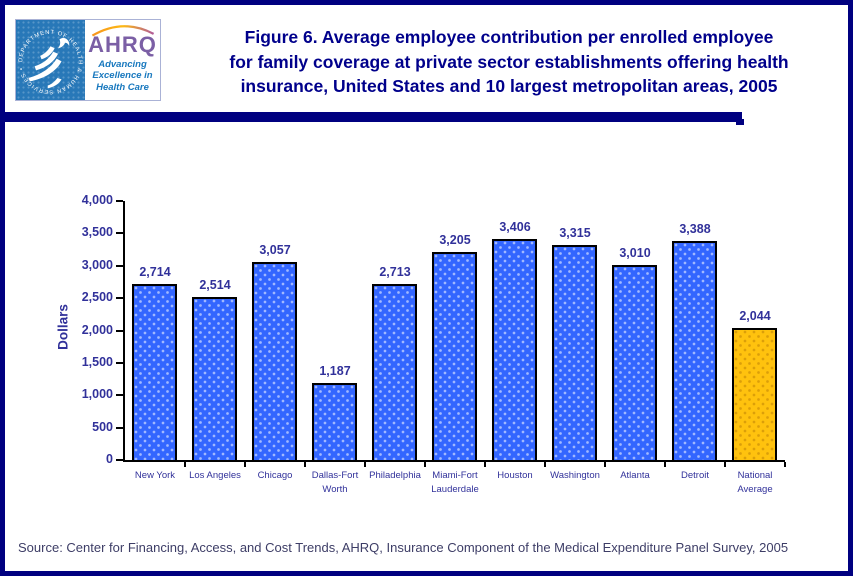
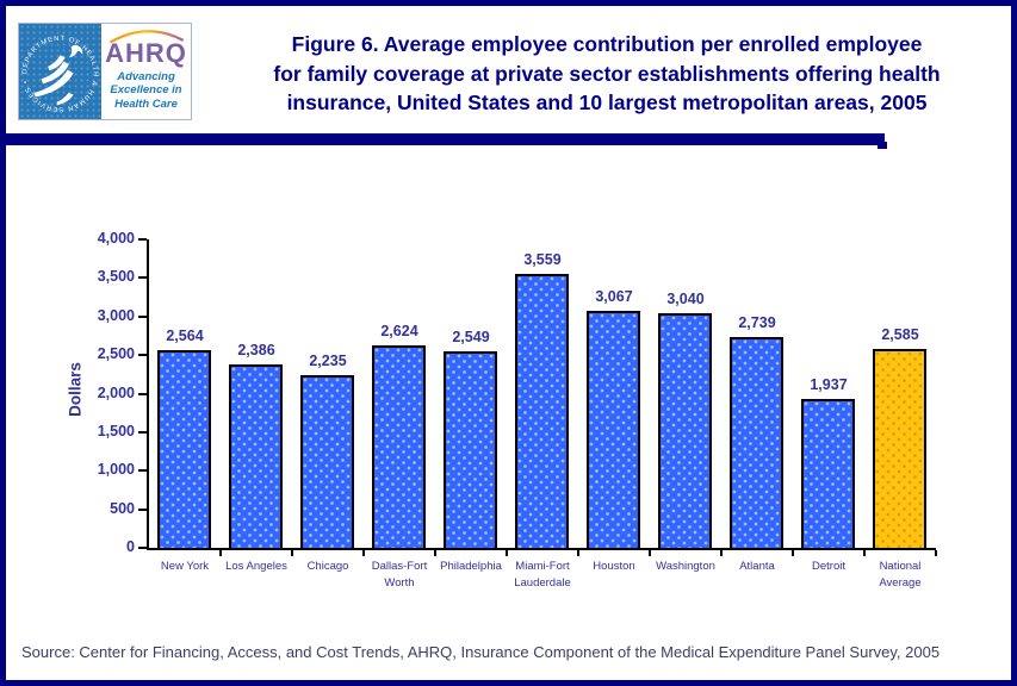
New York: 2,714 -> 2,564
Los Angeles: 2,514 -> 2,386
Chicago: 3,057 -> 2,235
Dallas-Fort Worth: 1,187 -> 2,624
Philadelphia: 2,713 -> 2,549
Miami-Fort Lauderdale: 3,205 -> 3,559
Houston: 3,406 -> 3,067
Washington: 3,315 -> 3,040
Atlanta: 3,010 -> 2,739
Detroit: 3,388 -> 1,937
National Average: 2,044 -> 2,585
